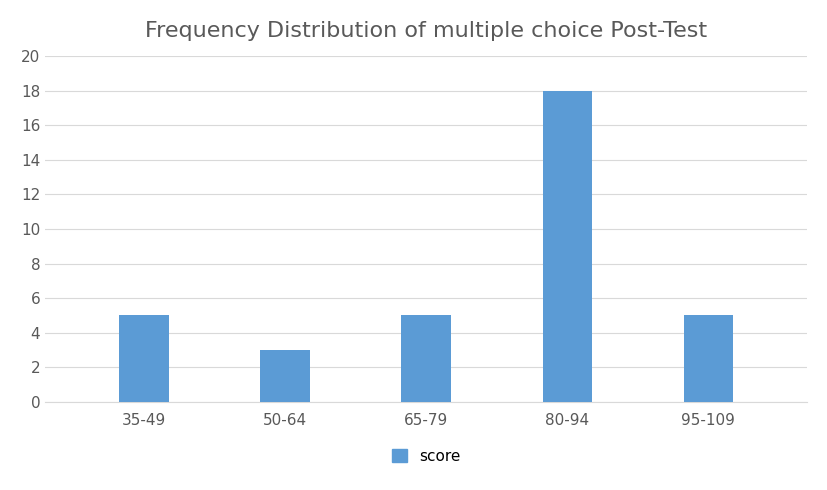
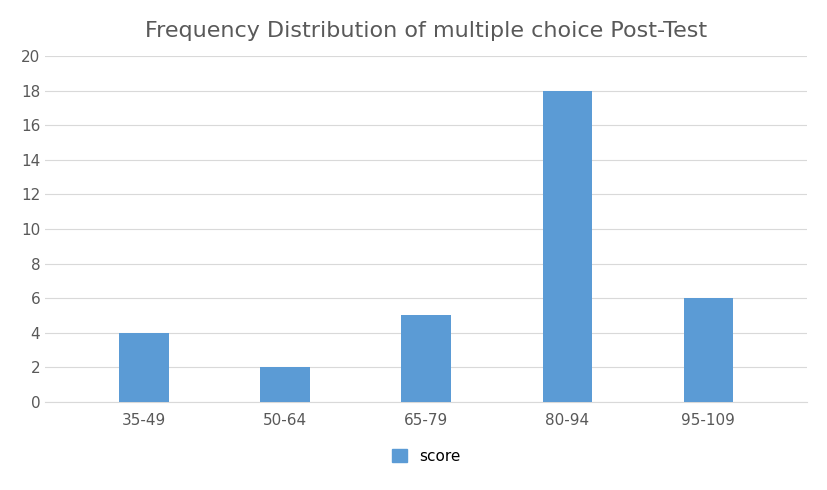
35-49: 5 -> 4
50-64: 3 -> 2
95-109: 5 -> 6
